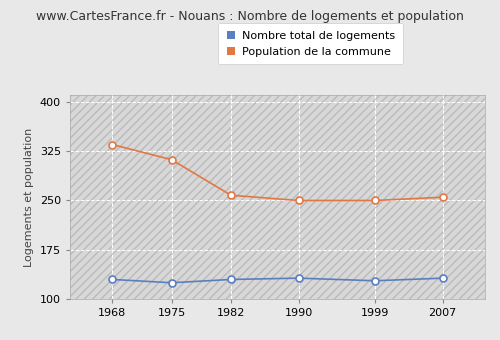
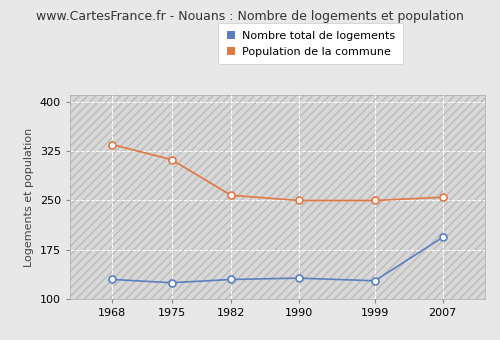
Nombre total de logements/2007: 132 -> 194
